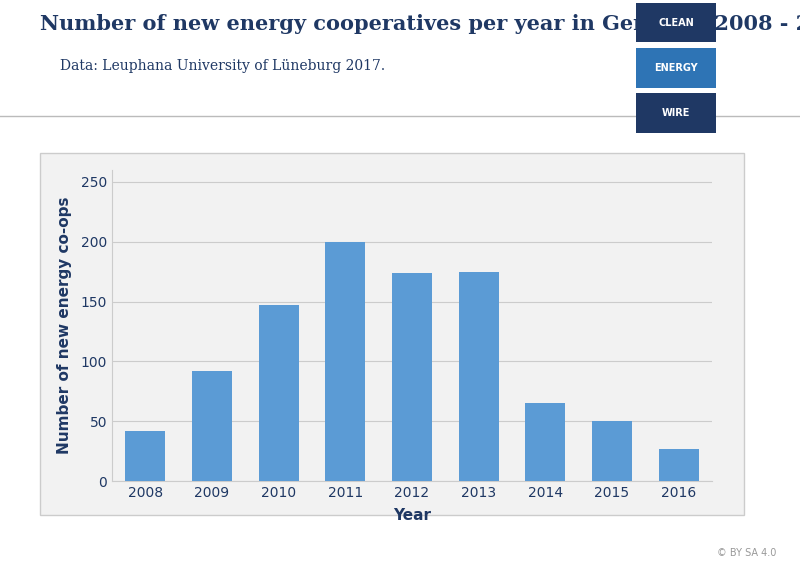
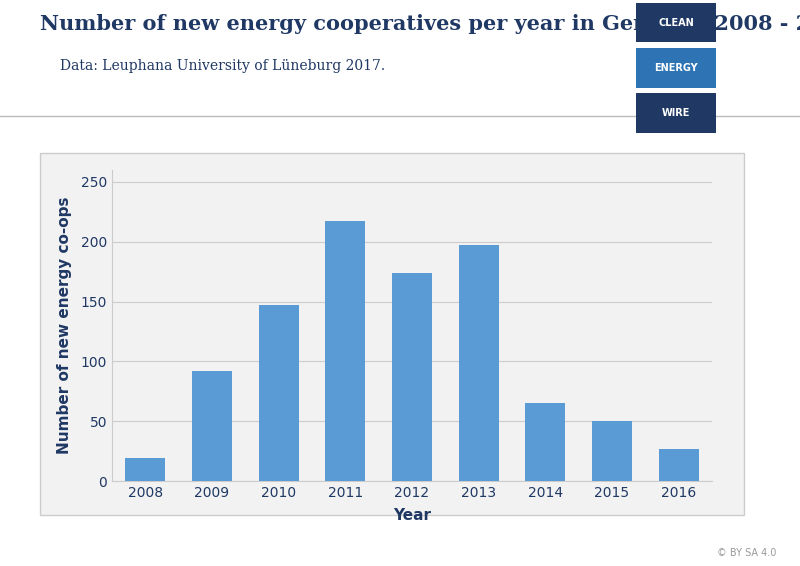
2008: 42 -> 19
2011: 200 -> 217
2013: 175 -> 197
